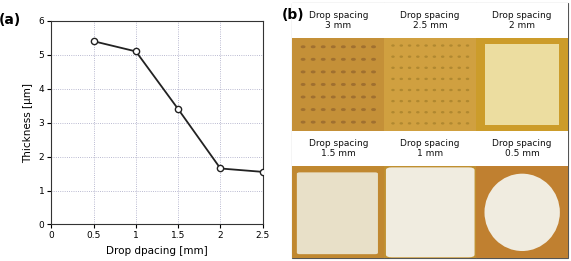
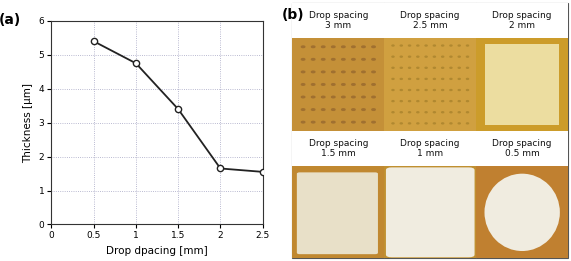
1: 5.10 -> 4.75
